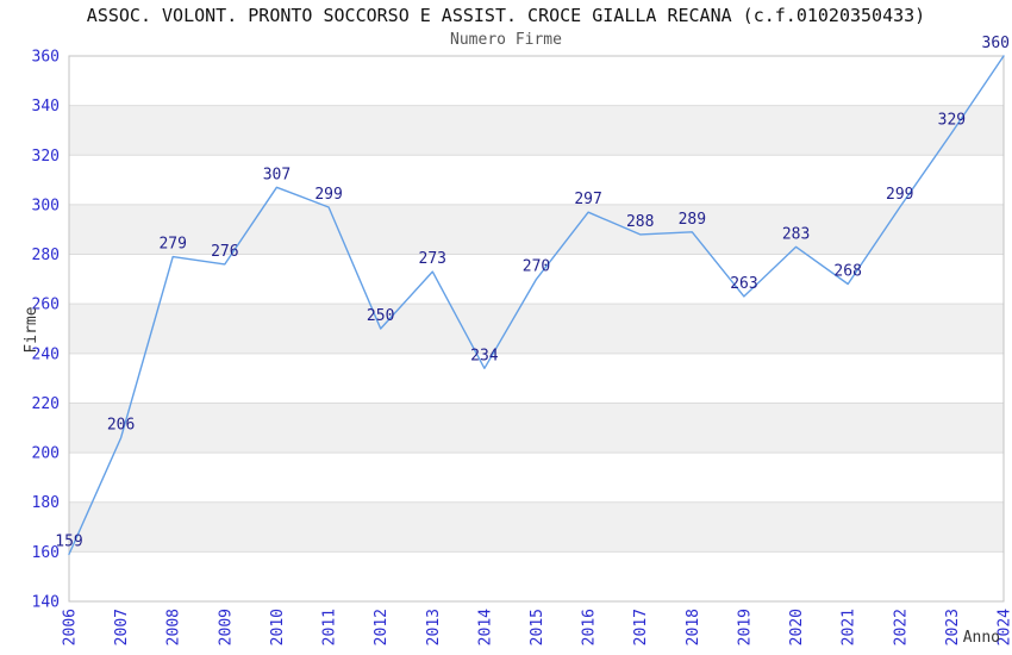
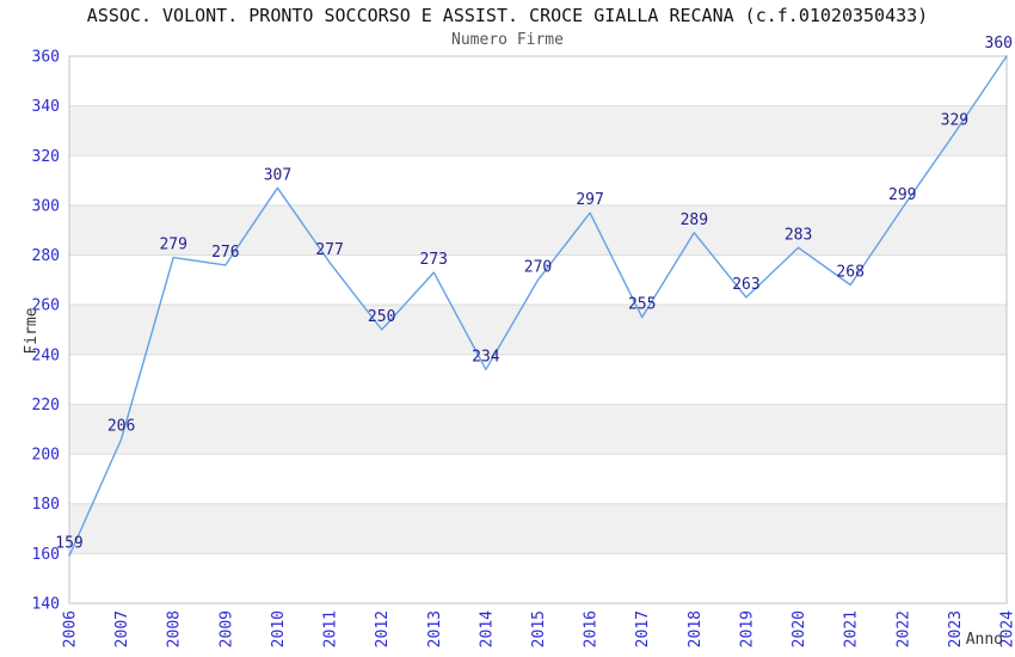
2011: 299 -> 277
2017: 288 -> 255
